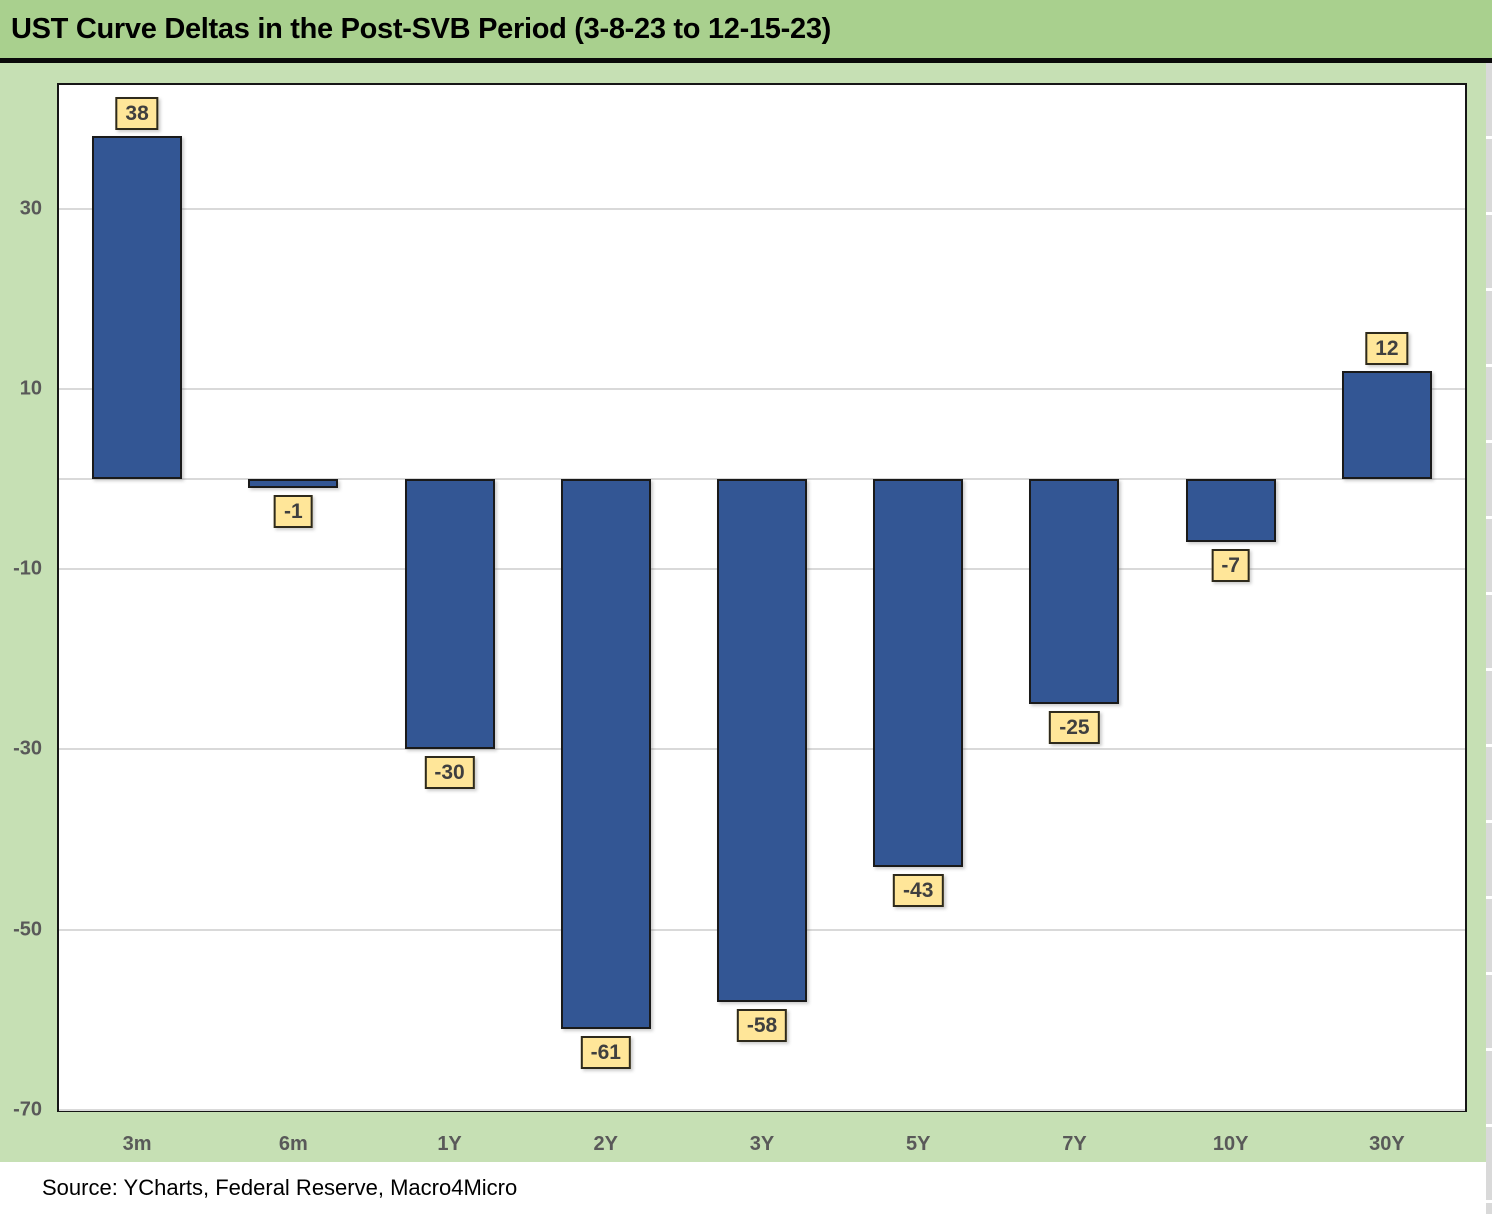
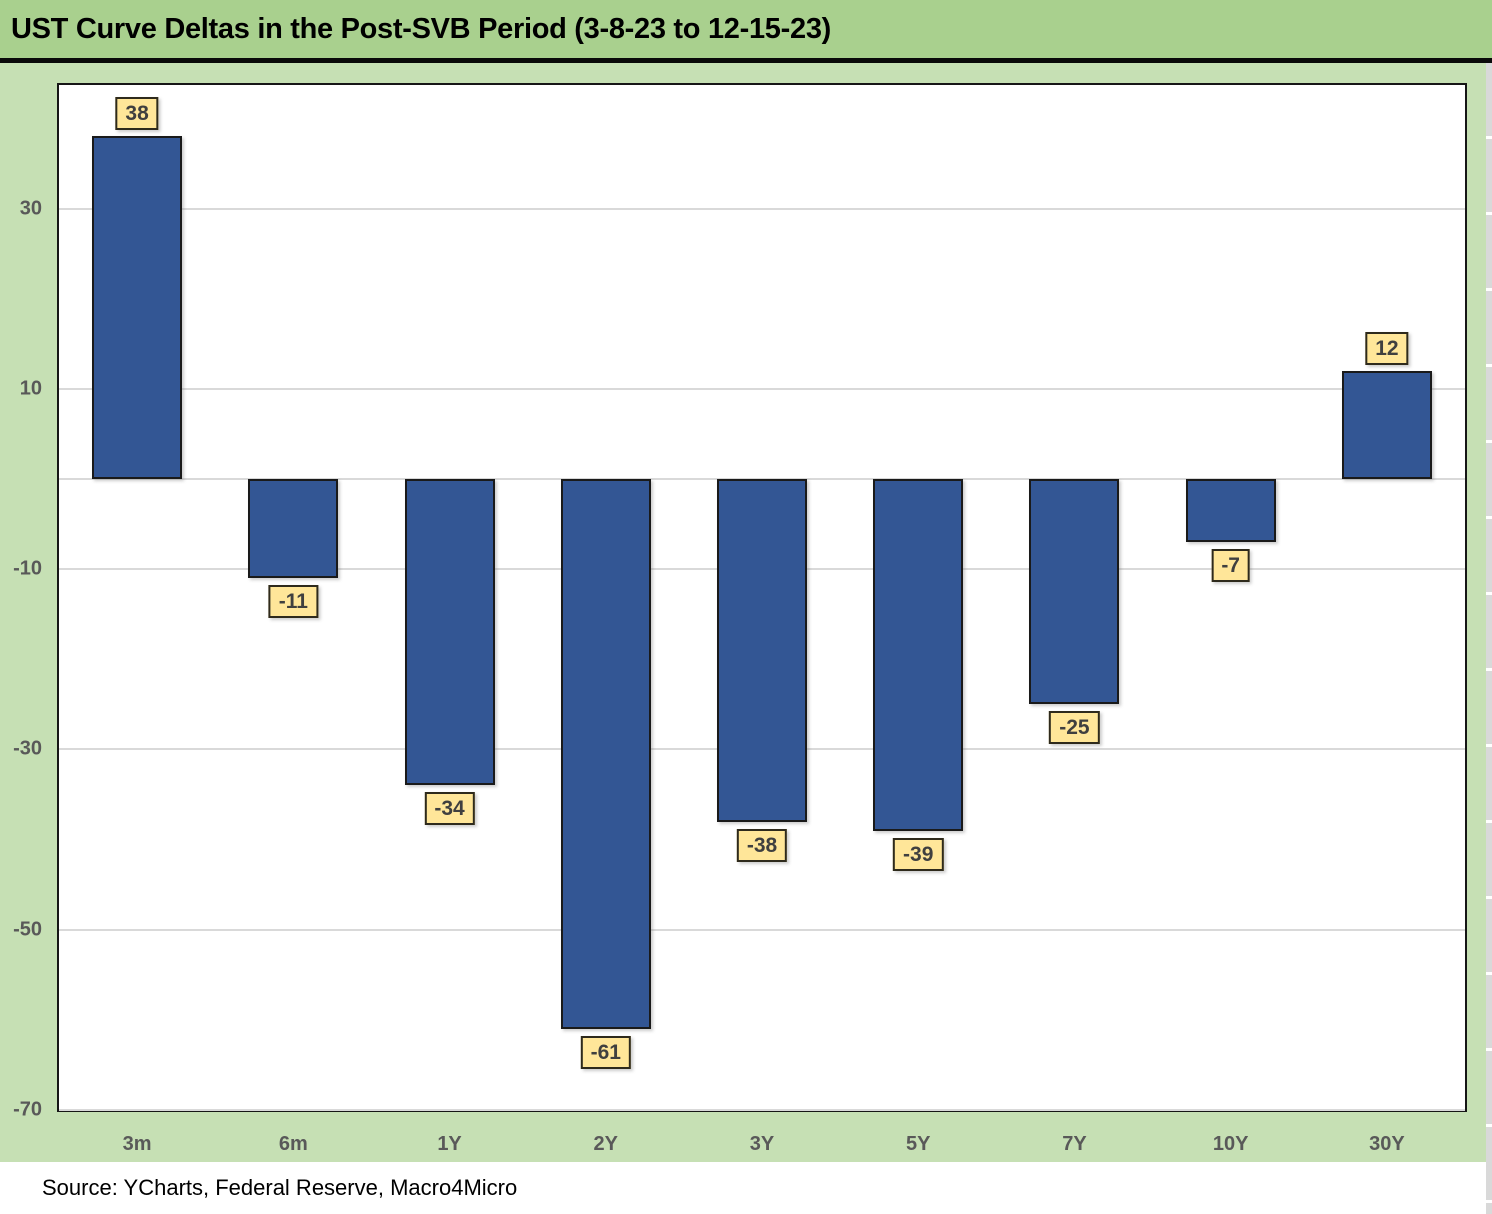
6m: -1 -> -11
1Y: -30 -> -34
3Y: -58 -> -38
5Y: -43 -> -39
